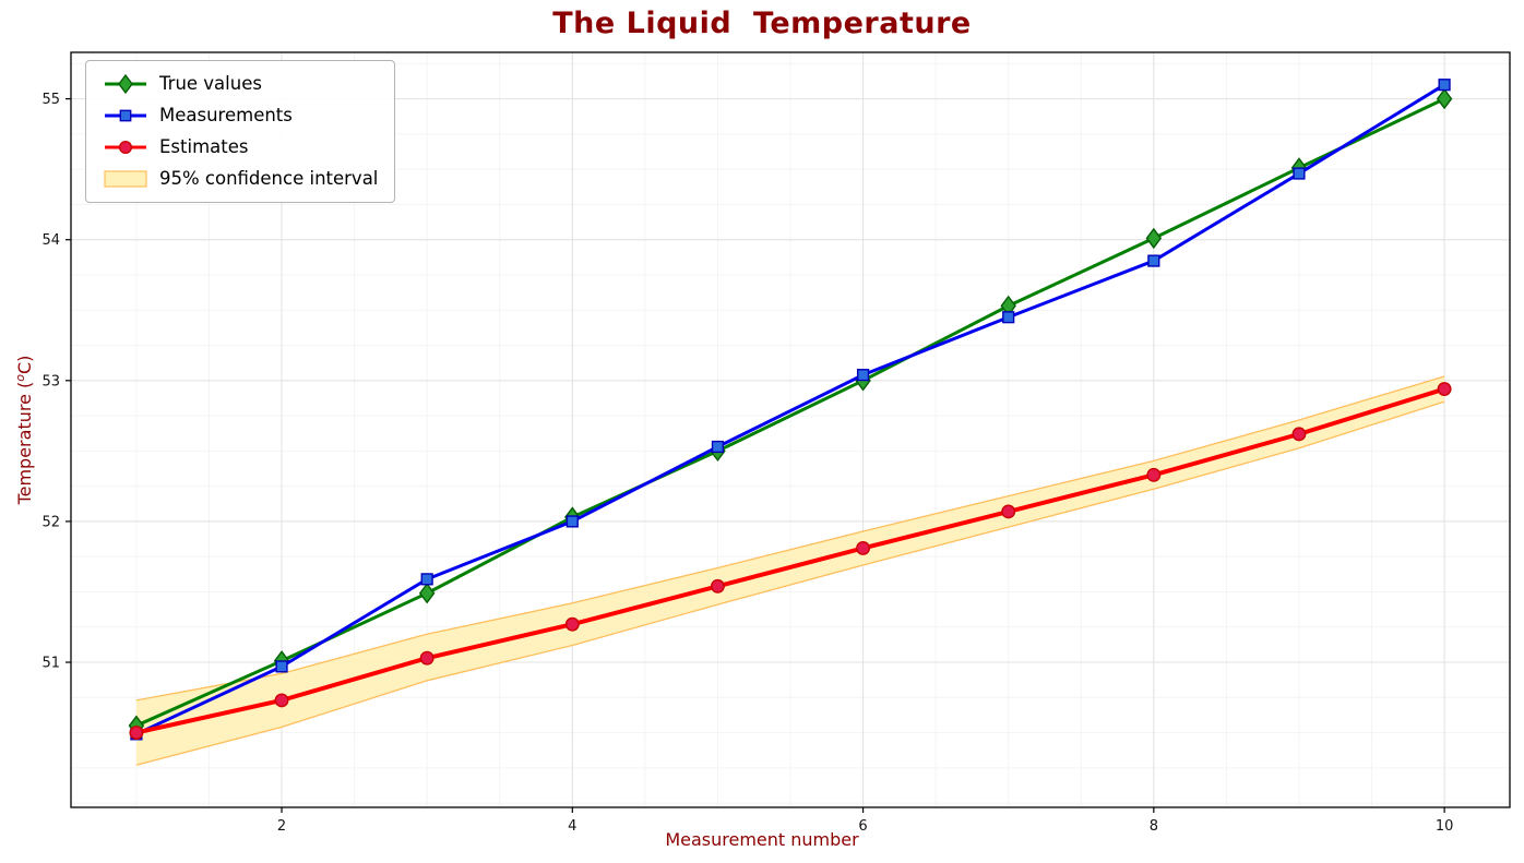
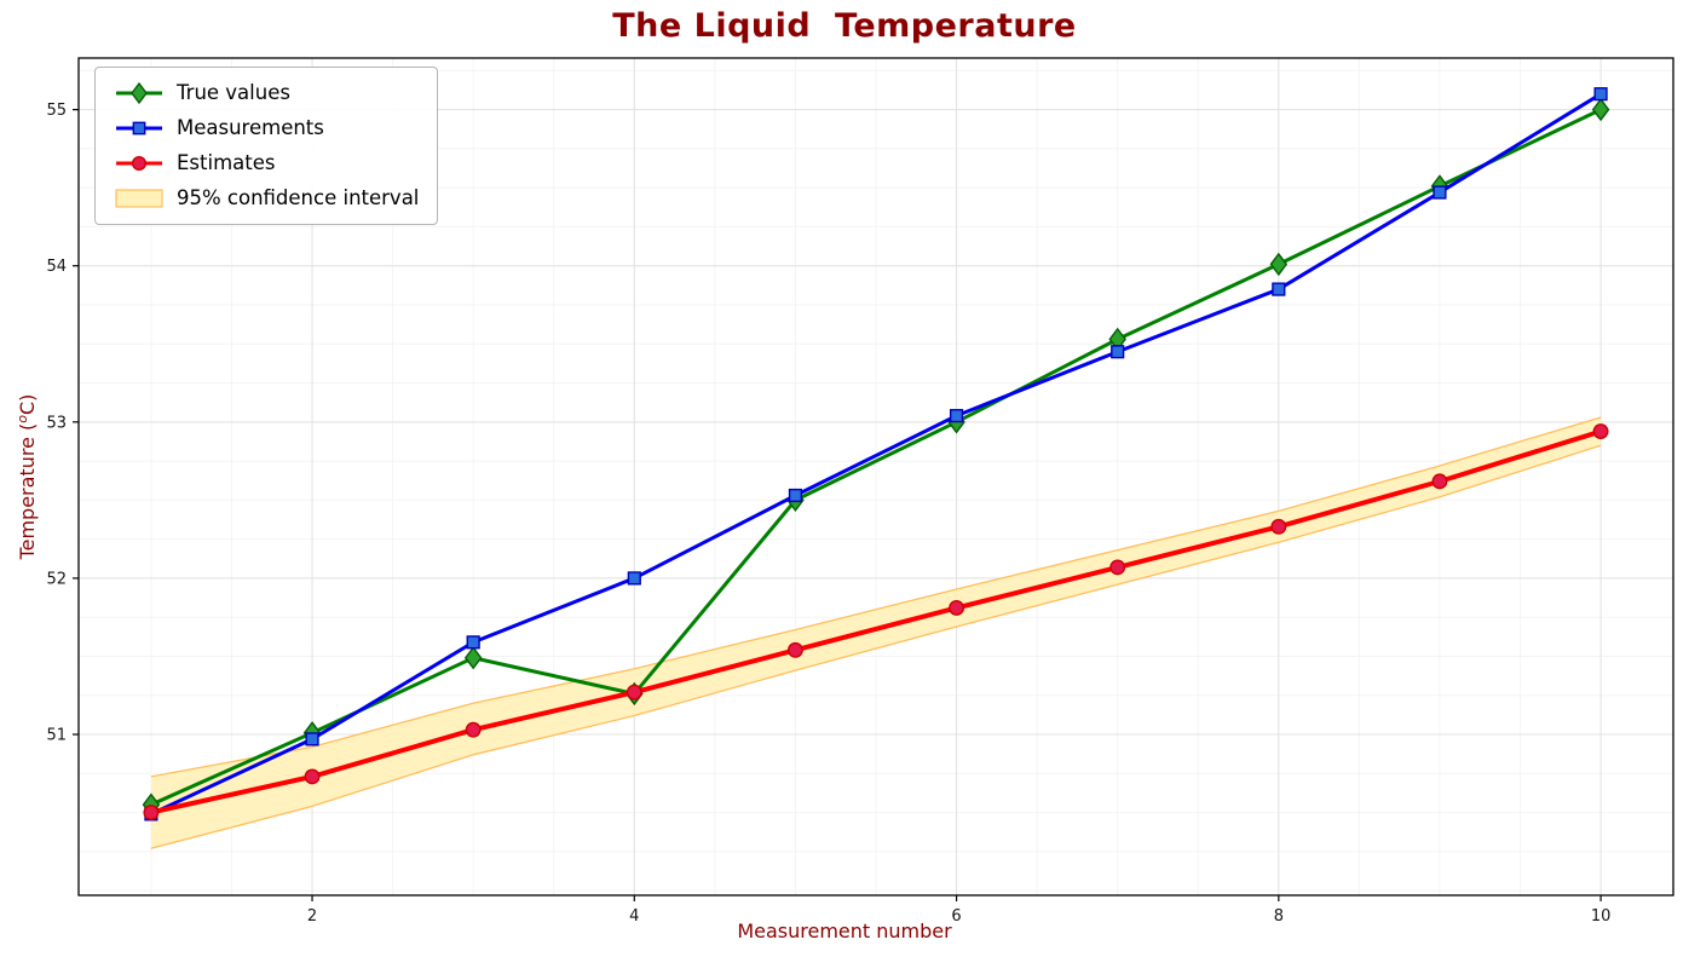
True values/4: 52.03 -> 51.26
